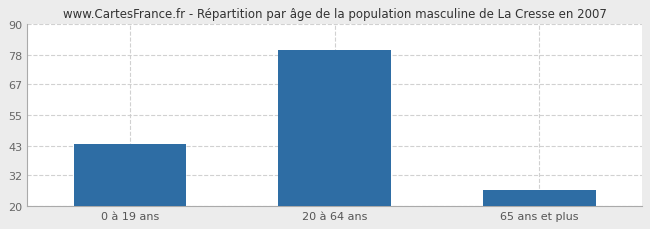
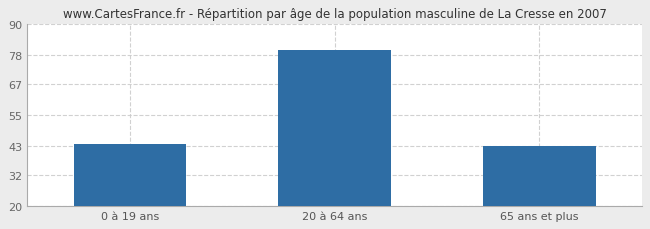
65 ans et plus: 26 -> 43
